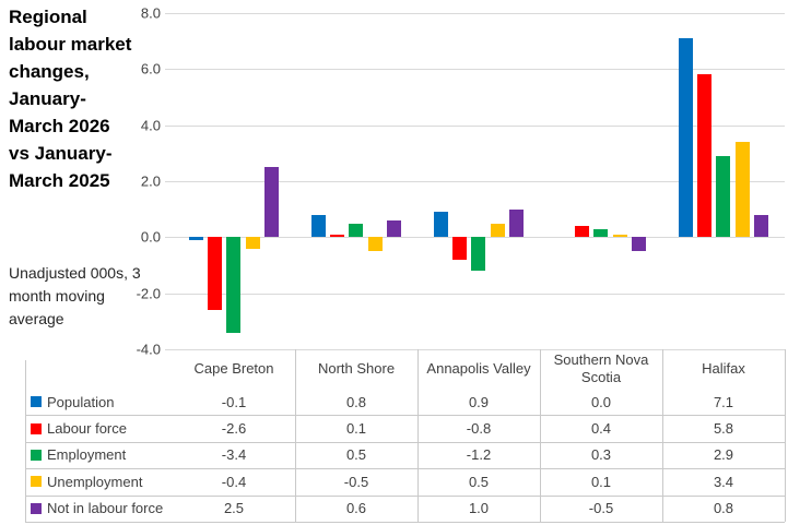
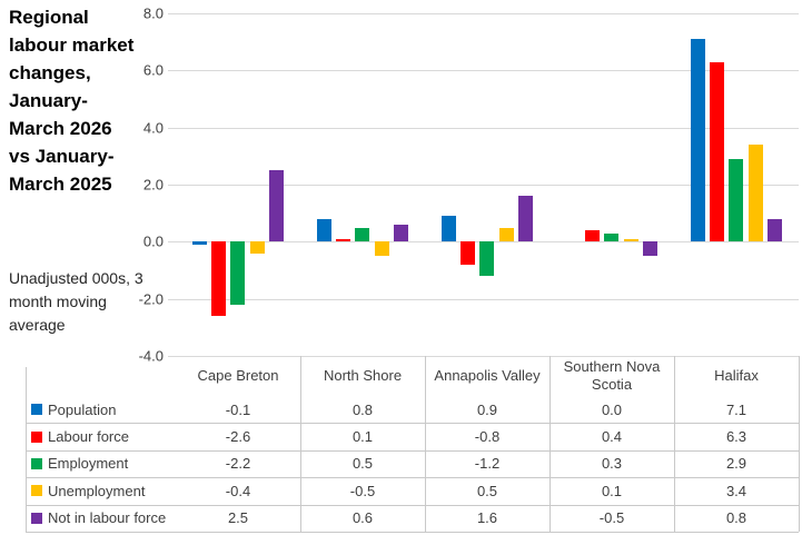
Employment/Cape Breton: -3.4 -> -2.2
Not in labour force/Annapolis Valley: 1.0 -> 1.6
Labour force/Halifax: 5.8 -> 6.3
